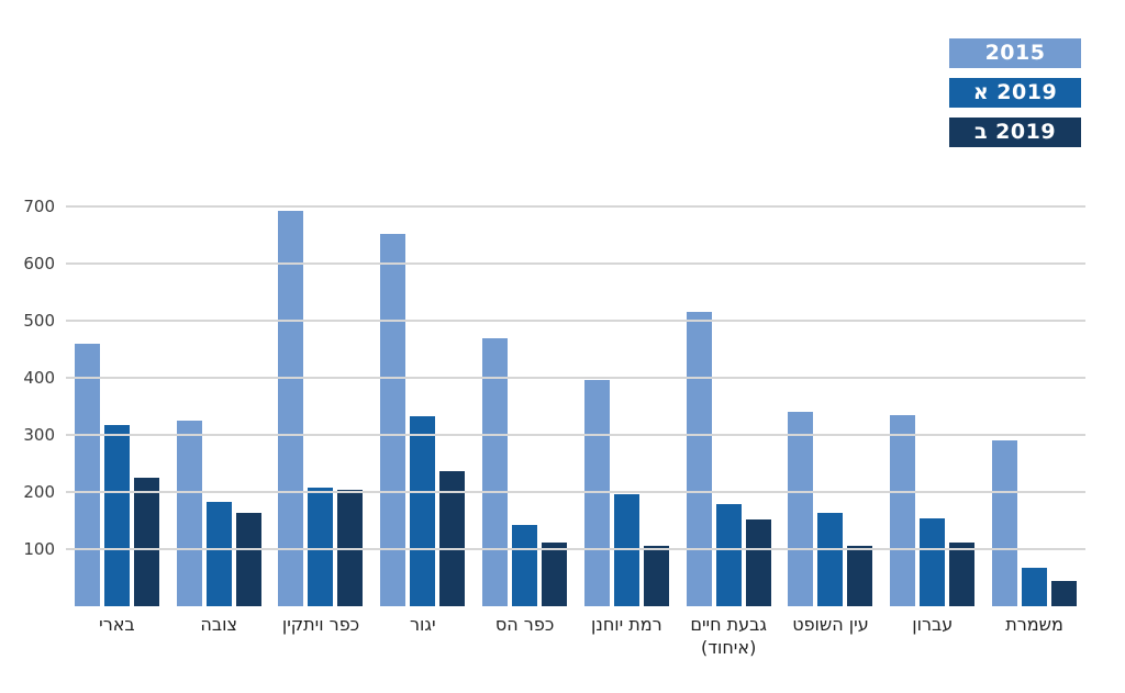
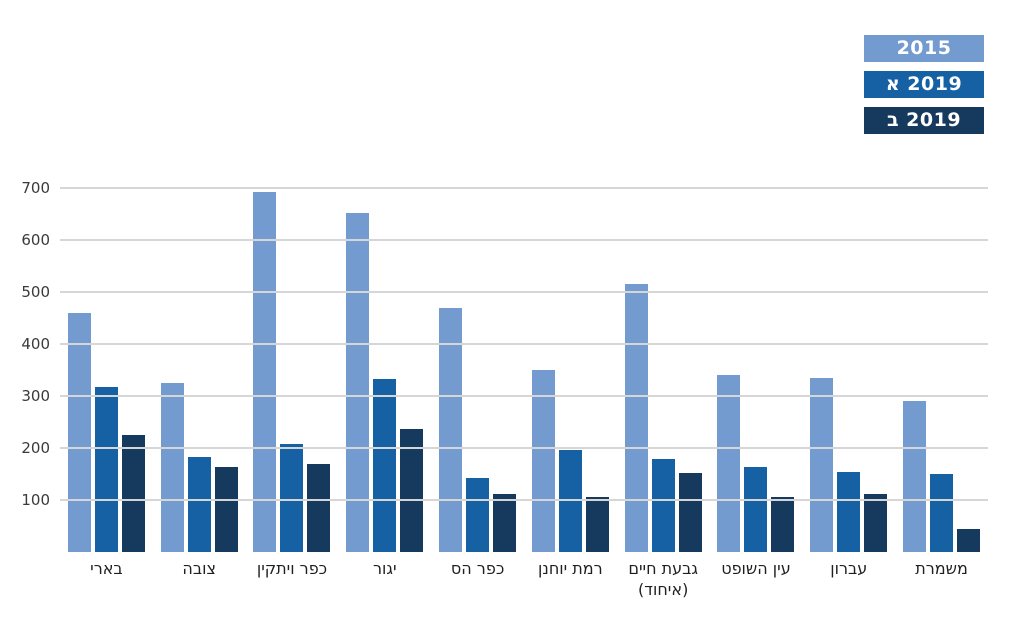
2019 ב/כפר ויתקין: 200 -> 170
2015/רמת יוחנן: 400 -> 350
2019 א/משמרת: 70 -> 150
